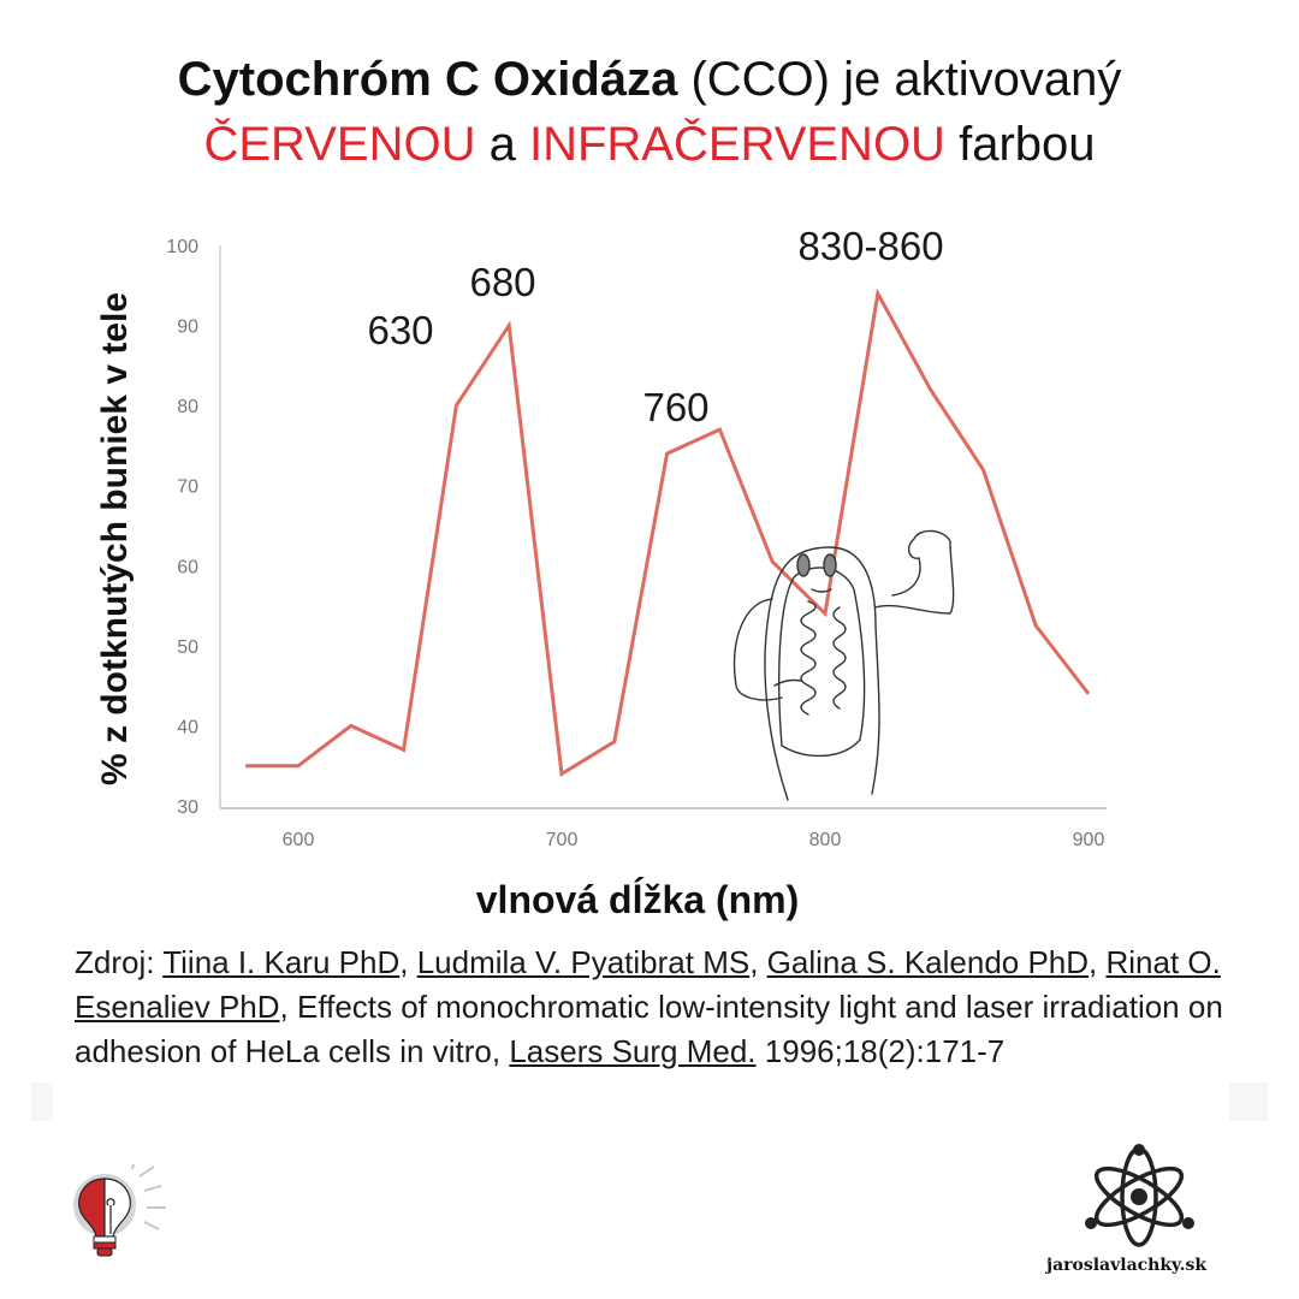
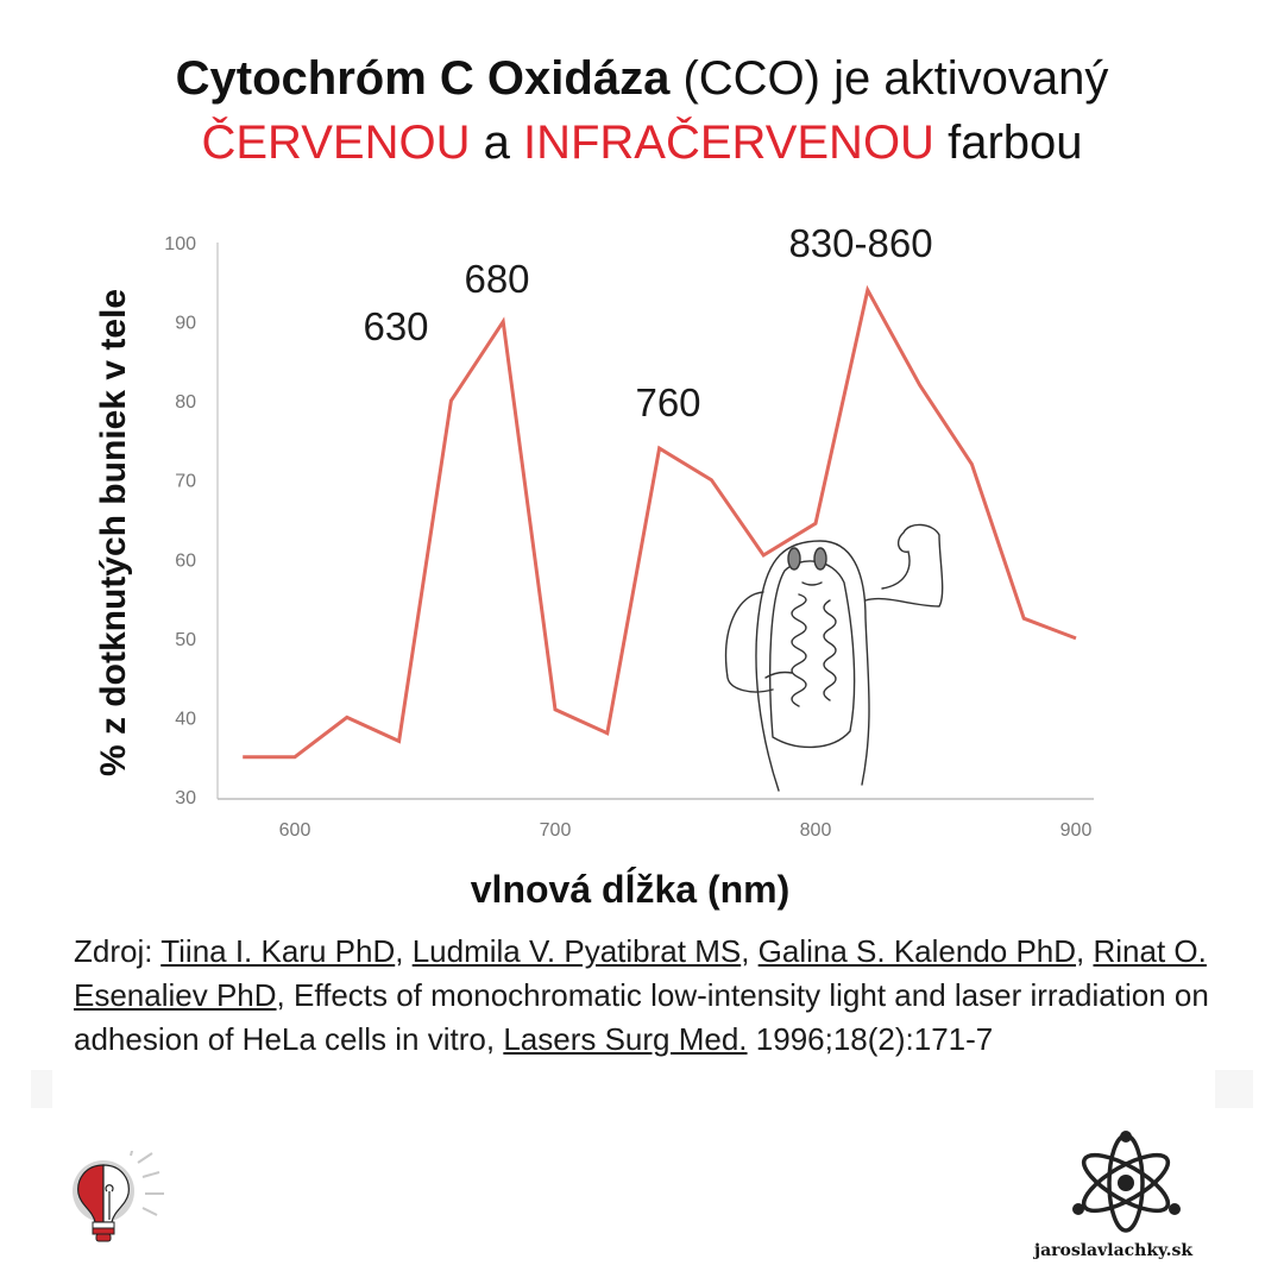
700: 34 -> 41
760: 77 -> 70
800: 54 -> 64
900: 44 -> 50
